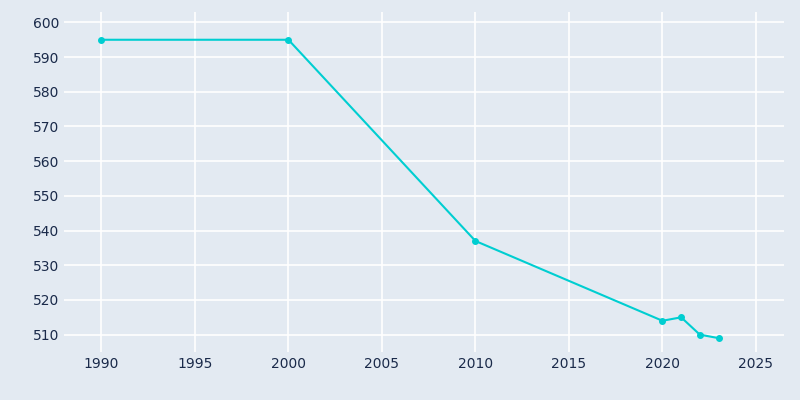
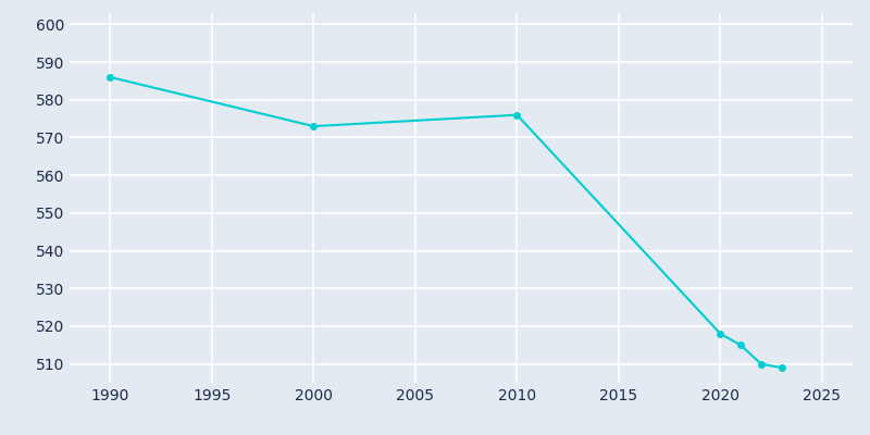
1990: 595 -> 586
2000: 595 -> 573
2010: 537 -> 576
2020: 514 -> 518
